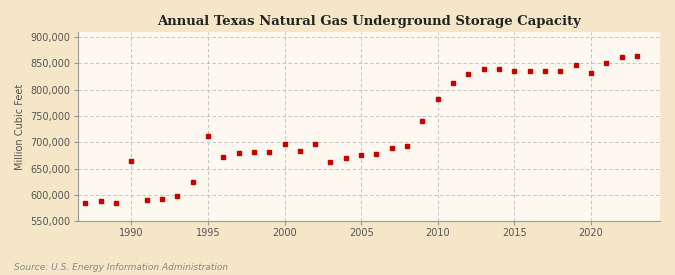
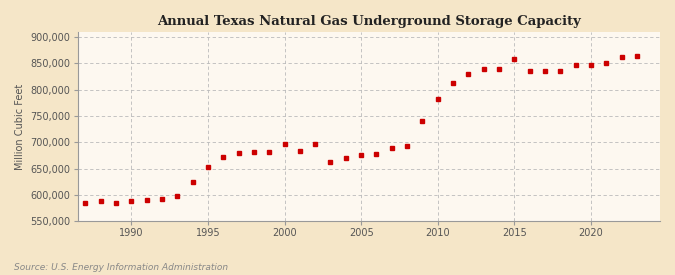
1990: 664,000 -> 588,000
1995: 712,000 -> 653,000
2015: 836,000 -> 858,000
2020: 832,000 -> 848,000
